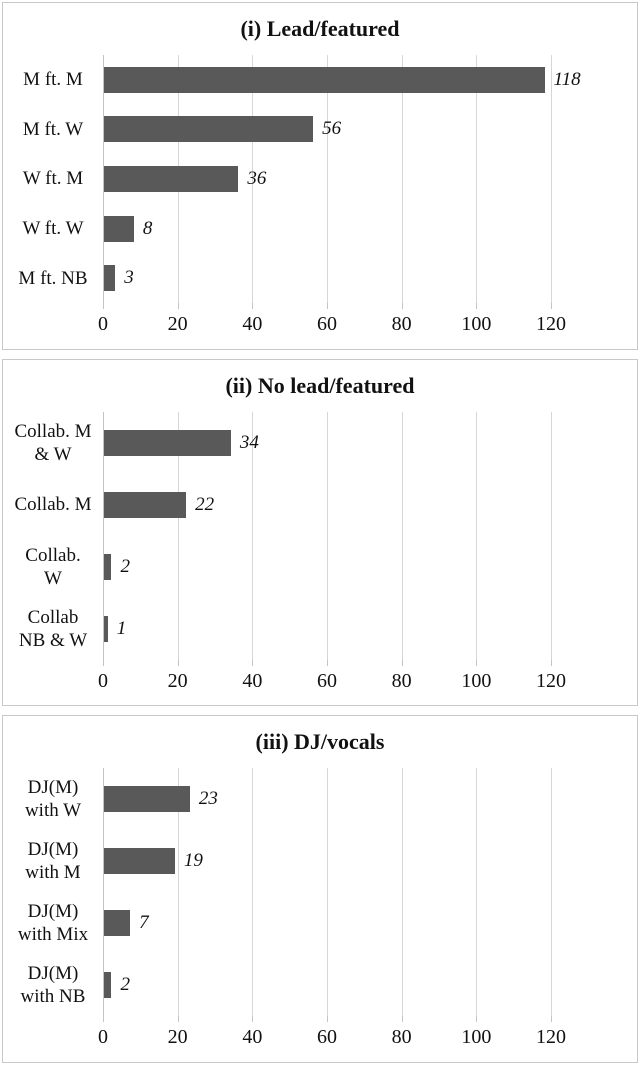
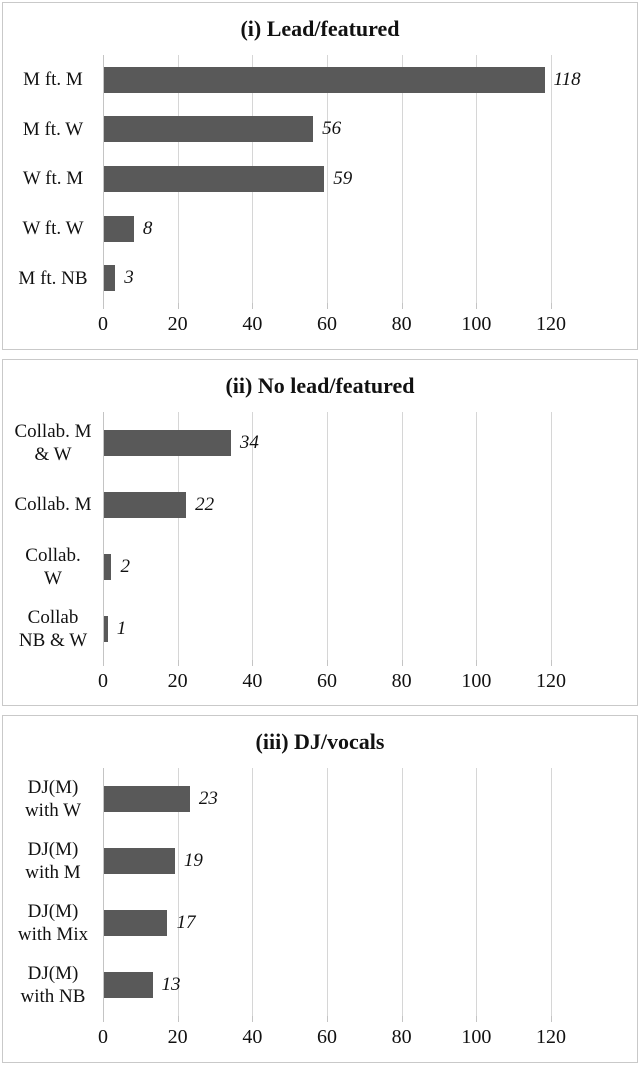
(i) Lead/featured/W ft. M: 36 -> 59
(iii) DJ/vocals/DJ(M) with Mix: 7 -> 17
(iii) DJ/vocals/DJ(M) with NB: 2 -> 13
